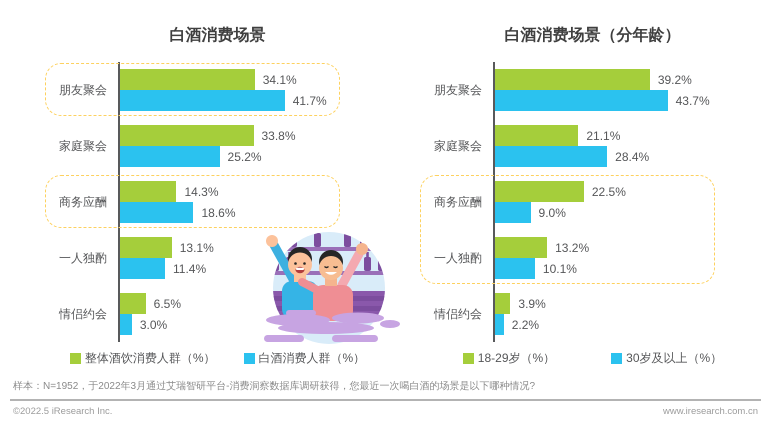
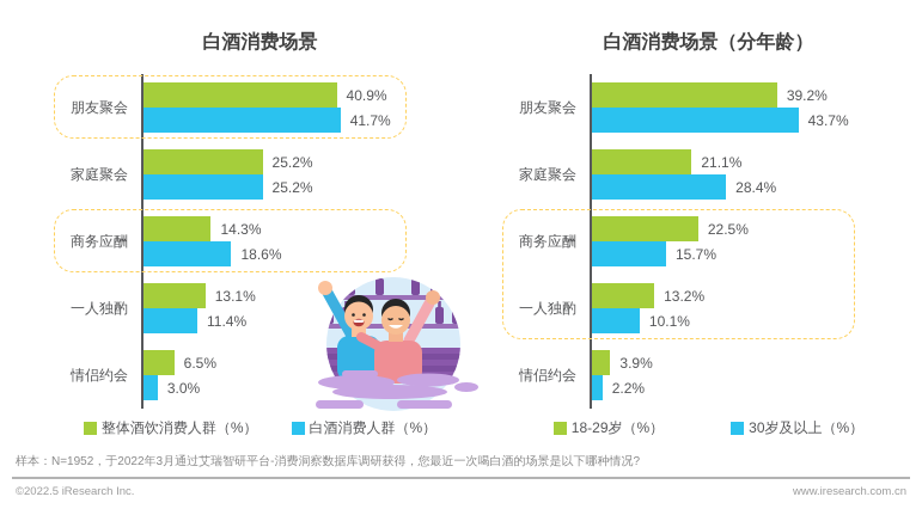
白酒消费场景/整体酒饮消费人群（%）/朋友聚会: 34.1% -> 40.9%
白酒消费场景/整体酒饮消费人群（%）/家庭聚会: 33.8% -> 25.2%
白酒消费场景（分年龄）/30岁及以上（%）/商务应酬: 9.0% -> 15.7%
